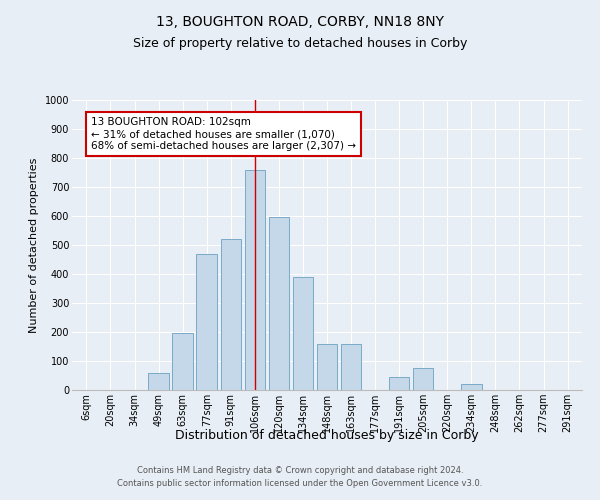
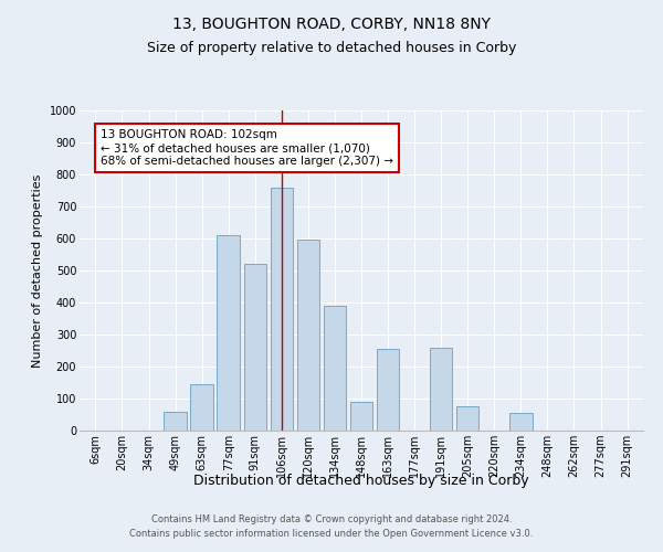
63sqm: 195 -> 145
77sqm: 470 -> 610
148sqm: 160 -> 90
163sqm: 160 -> 255
191sqm: 45 -> 260
234sqm: 20 -> 55
